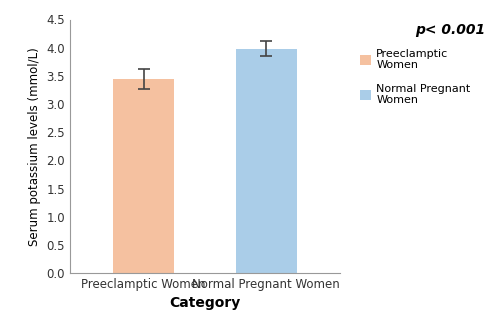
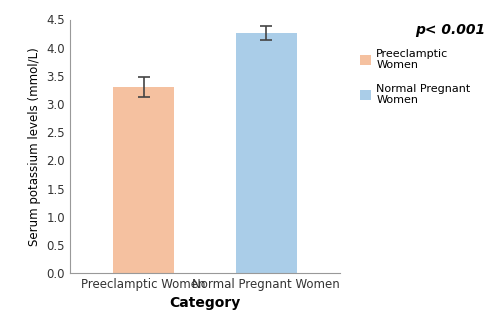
Preeclamptic Women: 3.45 -> 3.30
Normal Pregnant Women: 3.98 -> 4.26
